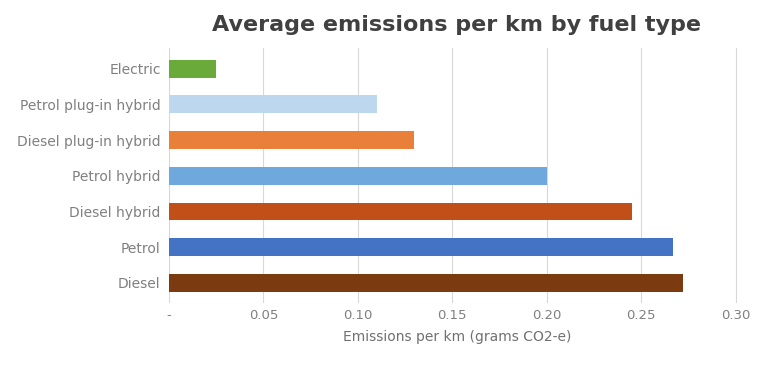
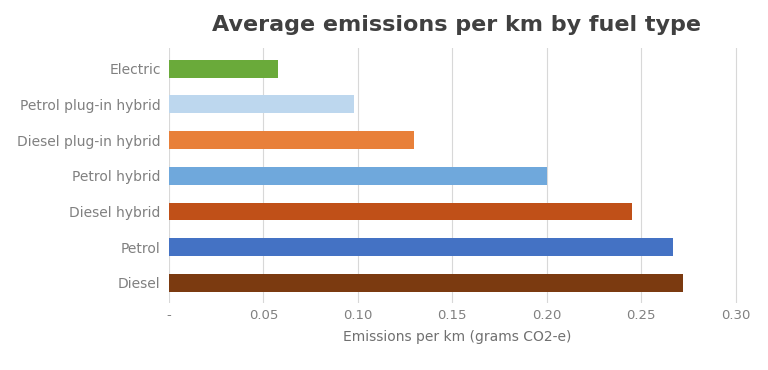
Electric: 0.025 -> 0.058
Petrol plug-in hybrid: 0.110 -> 0.098
